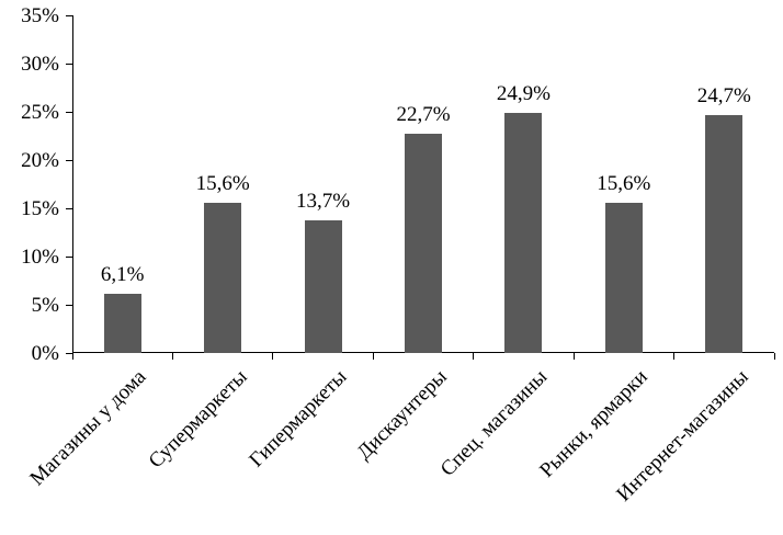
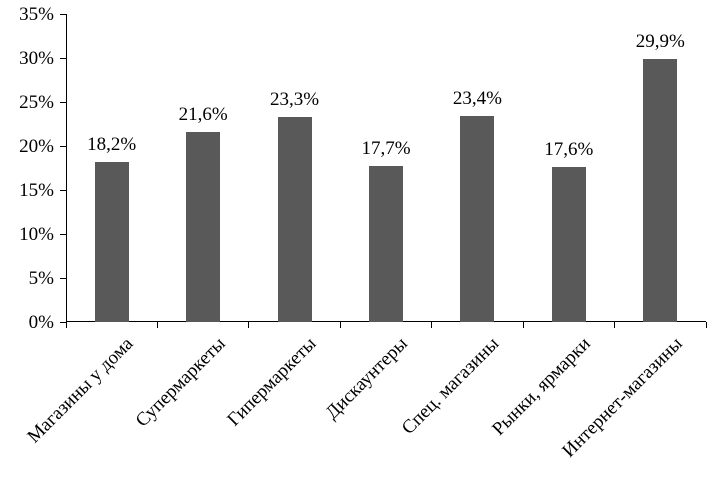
Магазины у дома: 6,1% -> 18,2%
Супермаркеты: 15,6% -> 21,6%
Гипермаркеты: 13,7% -> 23,3%
Дискаунтеры: 22,7% -> 17,7%
Спец. магазины: 24,9% -> 23,4%
Рынки, ярмарки: 15,6% -> 17,6%
Интернет-магазины: 24,7% -> 29,9%
